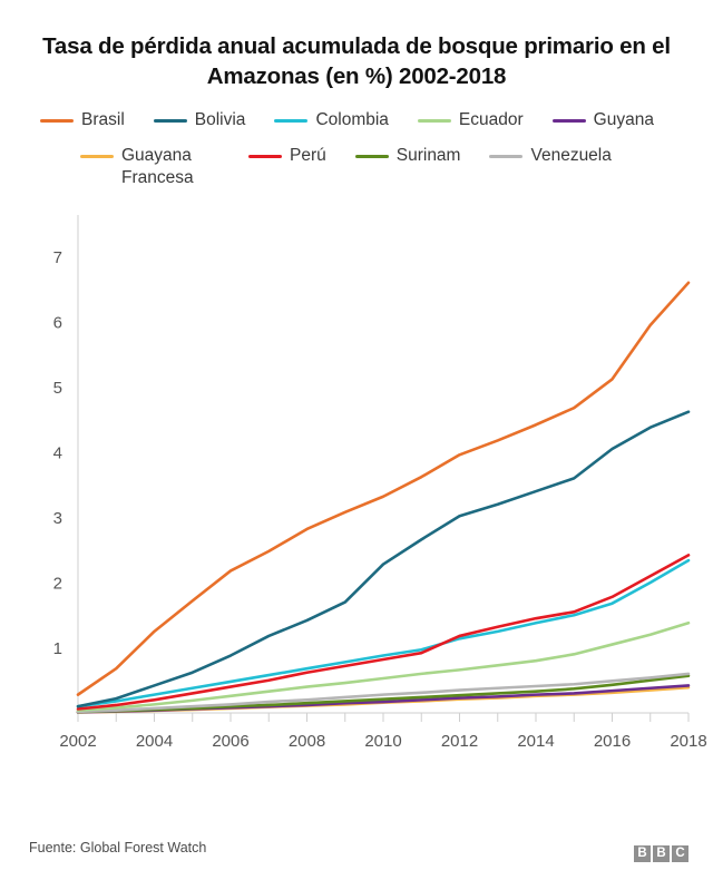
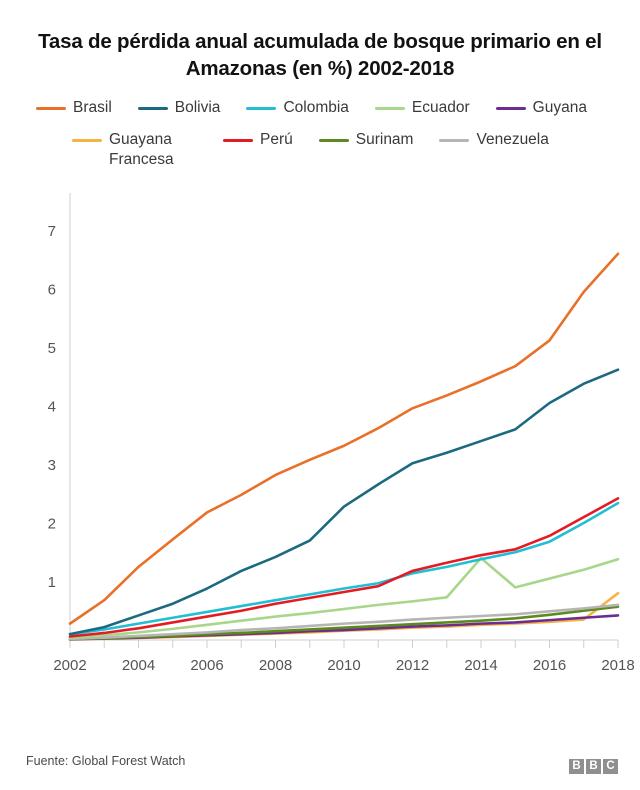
Ecuador/2014: 0.8 -> 1.4
Guayana Francesa/2018: 0.4 -> 0.8
